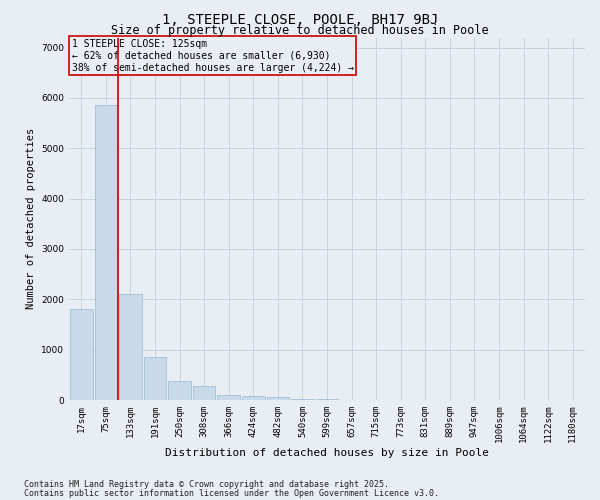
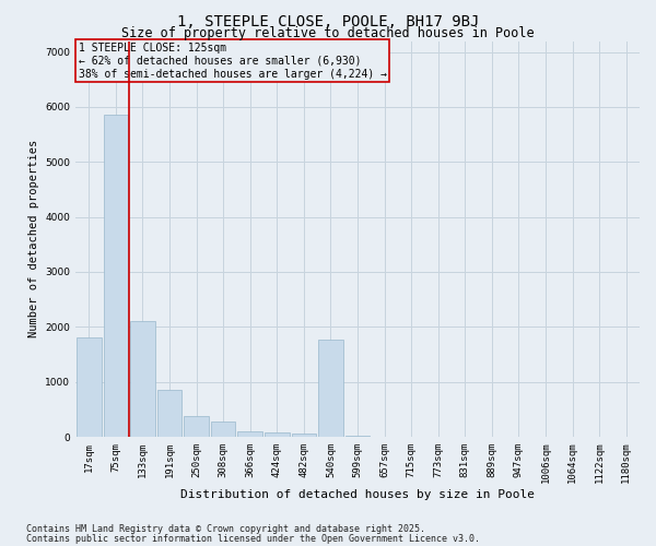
540sqm: 20 -> 1760
